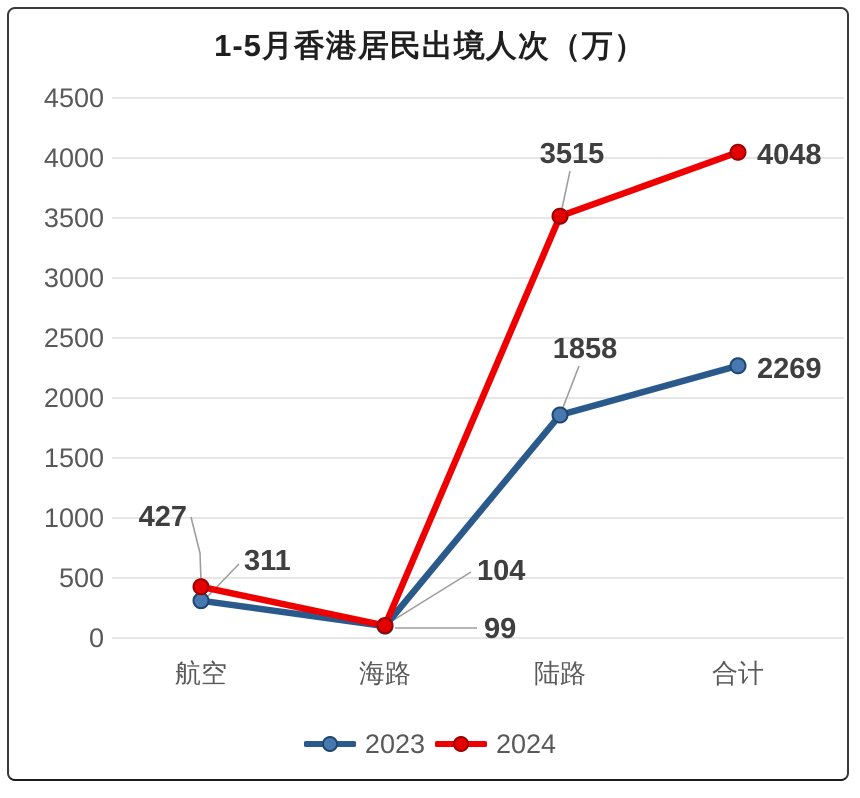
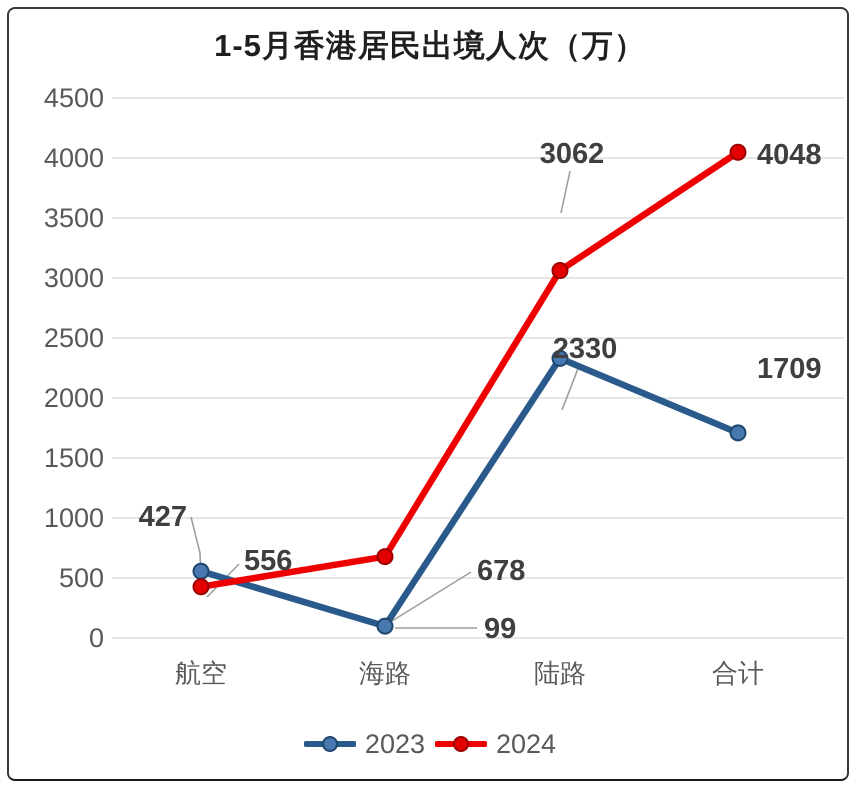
2023/航空: 311 -> 556
2024/海路: 104 -> 678
2023/陆路: 1858 -> 2330
2024/陆路: 3515 -> 3062
2023/合计: 2269 -> 1709
